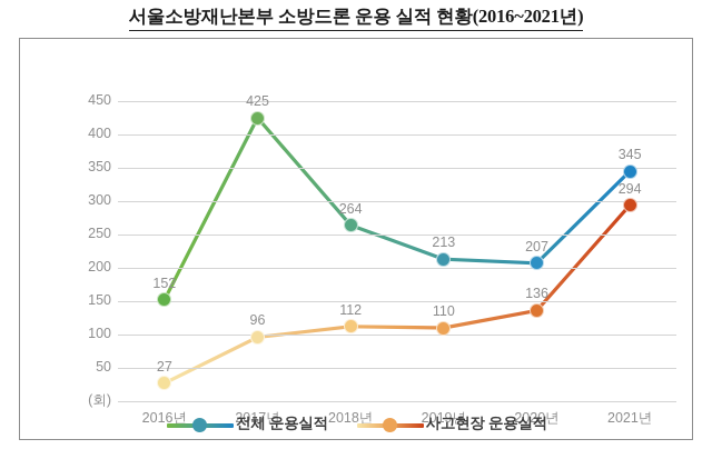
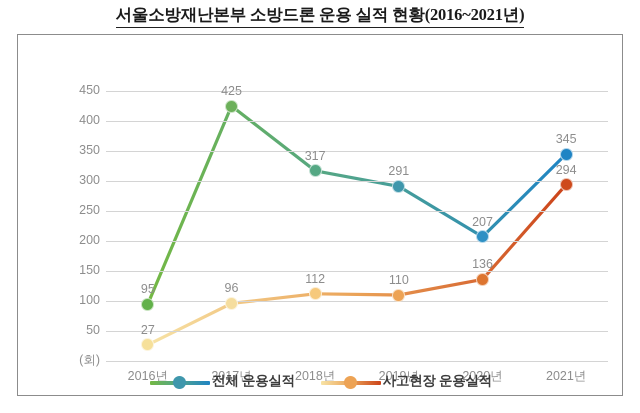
전체 운용실적/2016년: 152 -> 95
전체 운용실적/2018년: 264 -> 317
전체 운용실적/2019년: 213 -> 291
